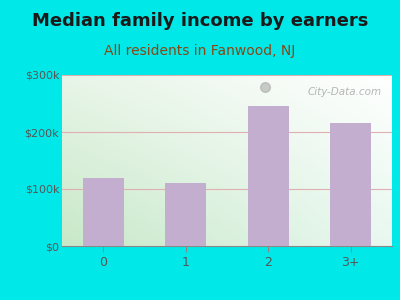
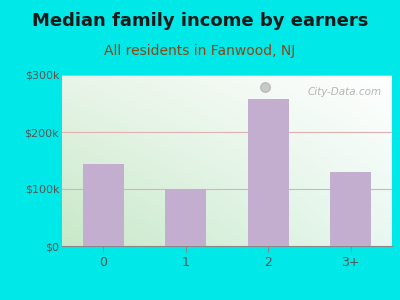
0: $120k -> $144k
1: $110k -> $100k
2: $245k -> $258k
3+: $215k -> $130k
